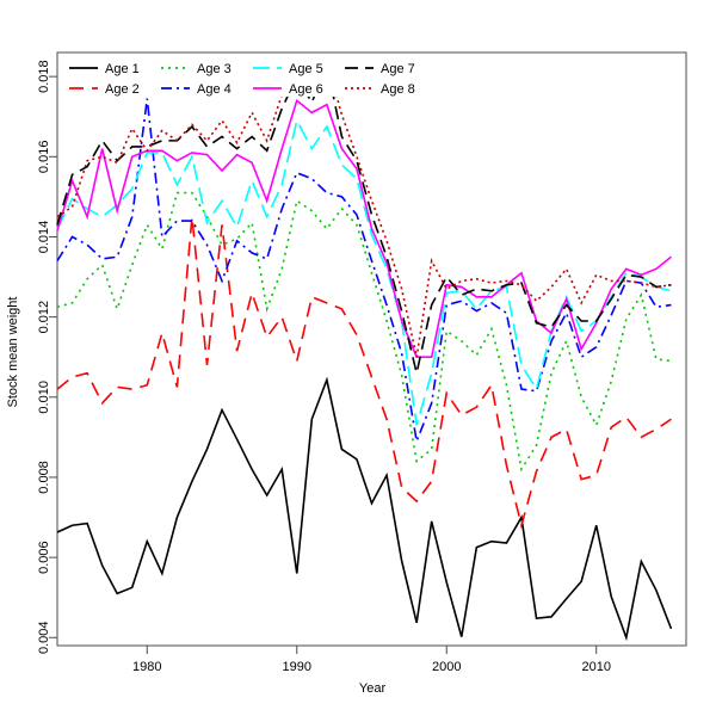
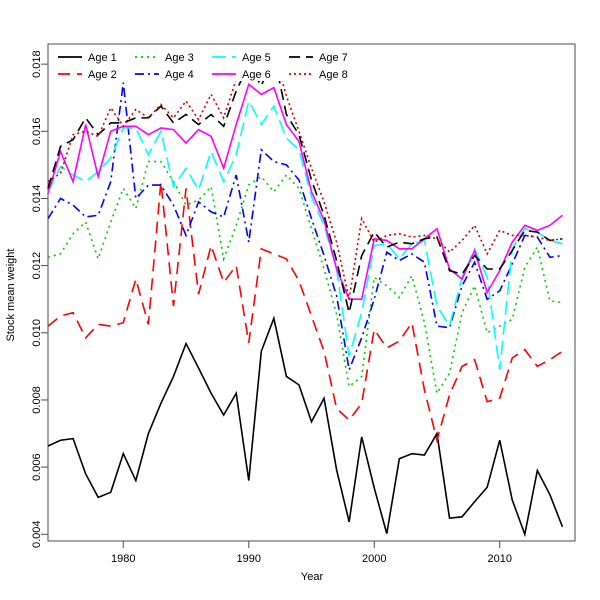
Age 2/1990: 0.0109 -> 0.0097
Age 3/1990: 0.0149 -> 0.0144
Age 4/1990: 0.0156 -> 0.0127
Age 4/2000: 0.0123 -> 0.0110
Age 3/2010: 0.0093 -> 0.0102
Age 5/2010: 0.0119 -> 0.0089
